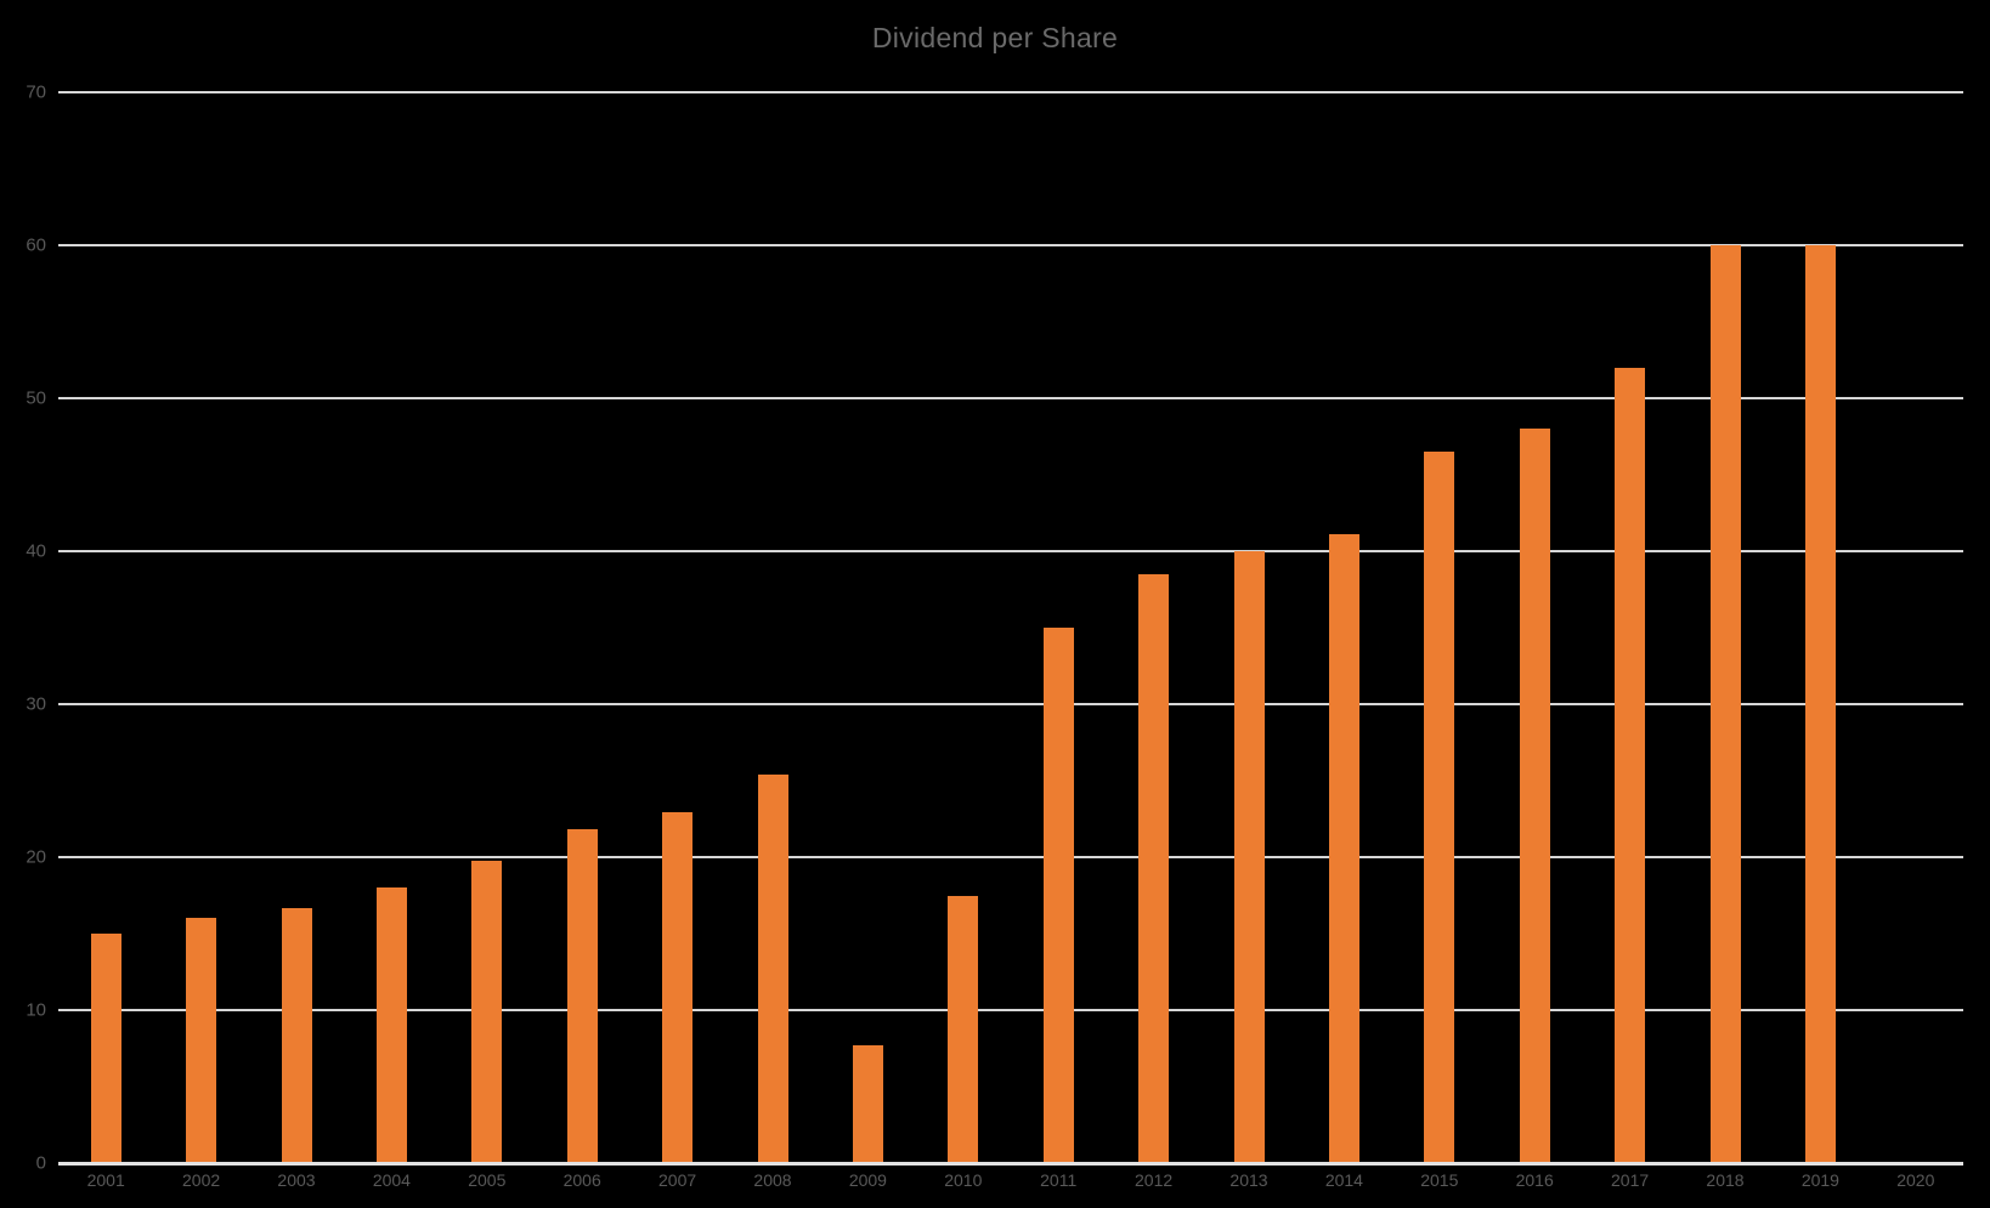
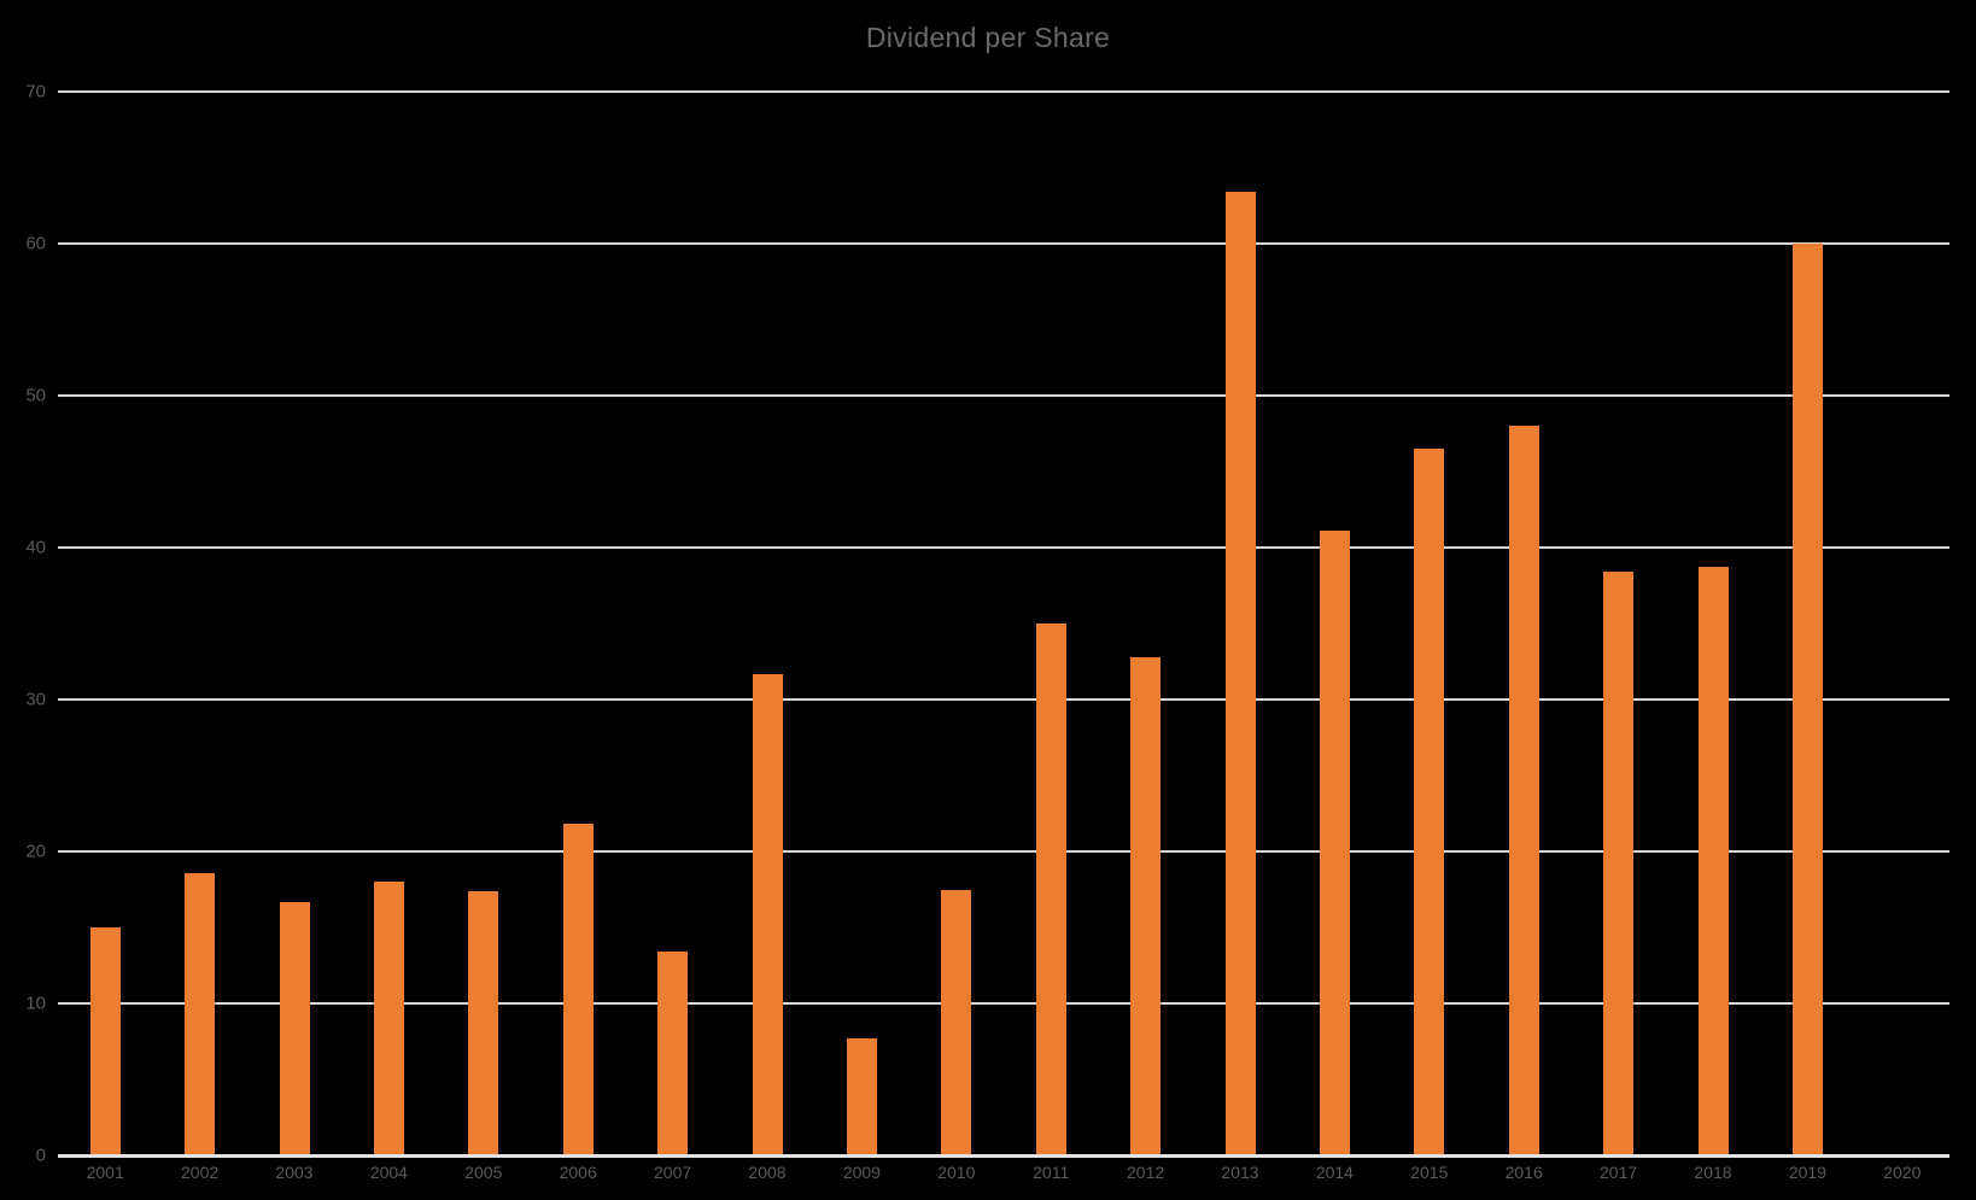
2002: 16.0 -> 18.6
2005: 19.8 -> 17.4
2007: 22.9 -> 13.4
2008: 25.4 -> 31.7
2012: 38.5 -> 32.8
2013: 40.0 -> 63.4
2017: 52.0 -> 38.4
2018: 60.0 -> 38.7
